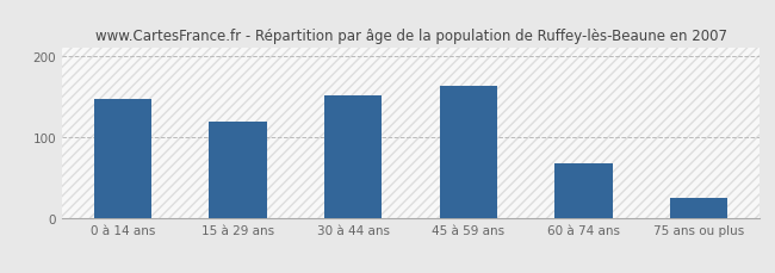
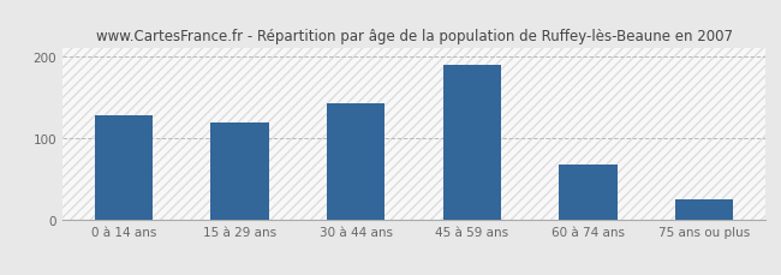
0 à 14 ans: 148 -> 128
30 à 44 ans: 152 -> 143
45 à 59 ans: 164 -> 190
